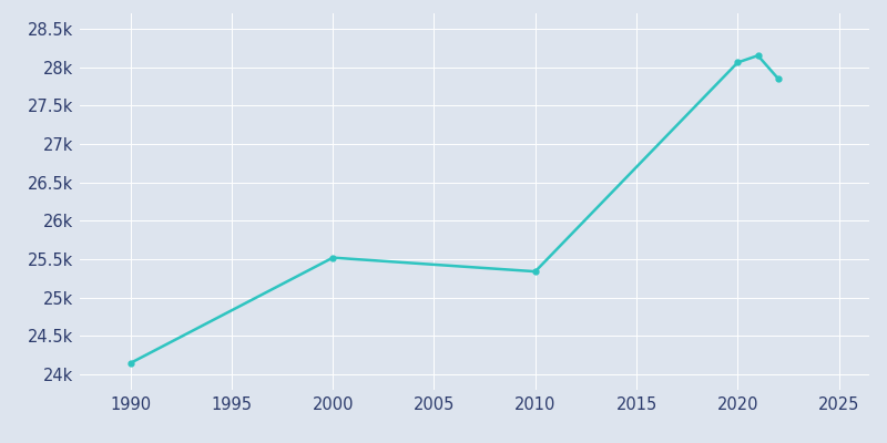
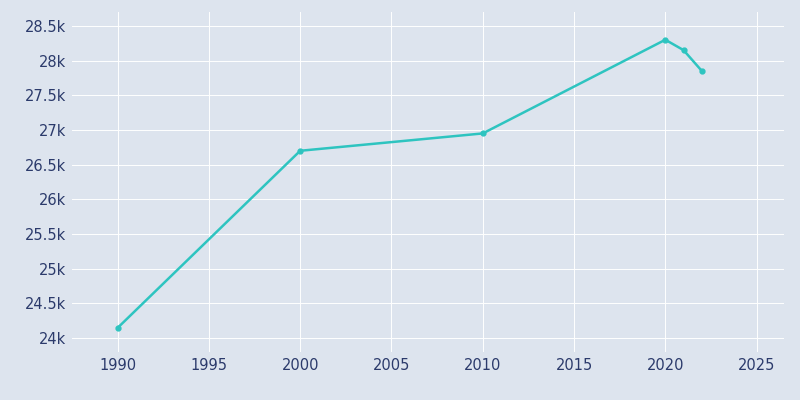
2000: 25.52k -> 26.70k
2010: 25.34k -> 26.95k
2020: 28.06k -> 28.30k
